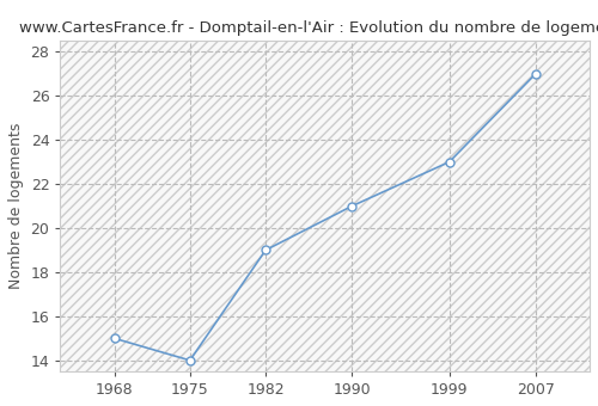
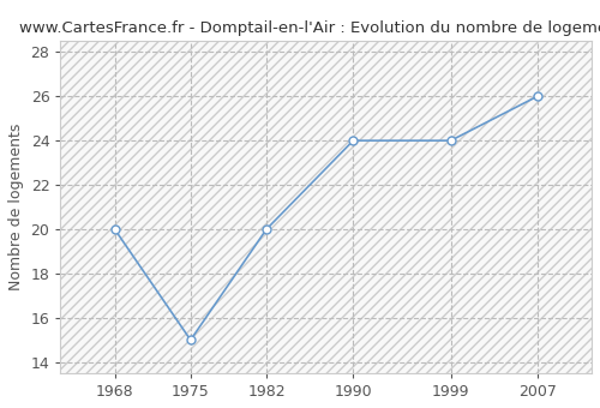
1968: 15 -> 20
1975: 14 -> 15
1982: 19 -> 20
1990: 21 -> 24
1999: 23 -> 24
2007: 27 -> 26
